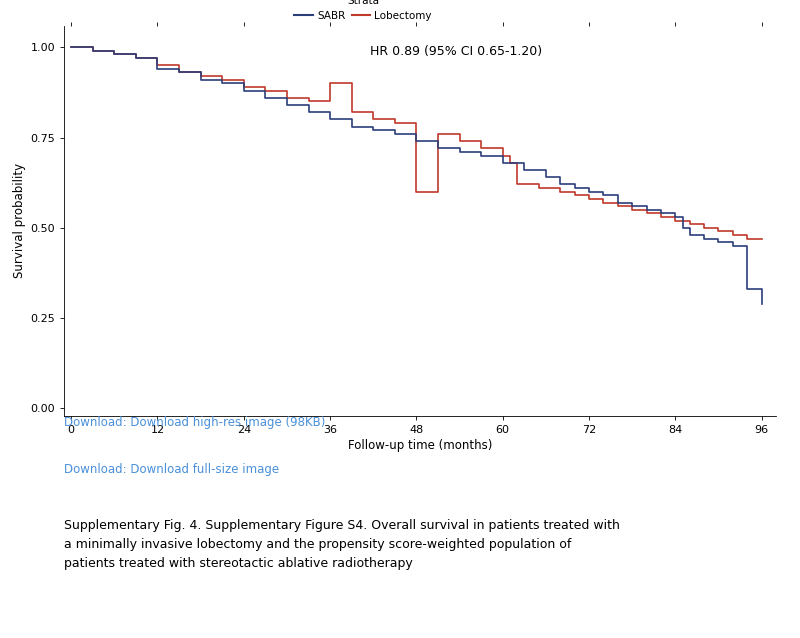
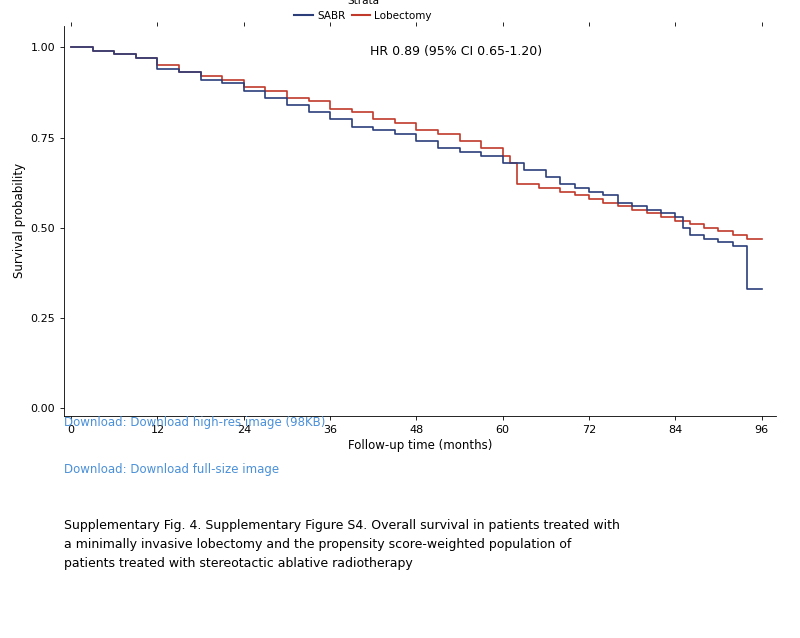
Lobectomy/36: 0.90 -> 0.83
Lobectomy/48: 0.60 -> 0.77
SABR/96: 0.29 -> 0.33
